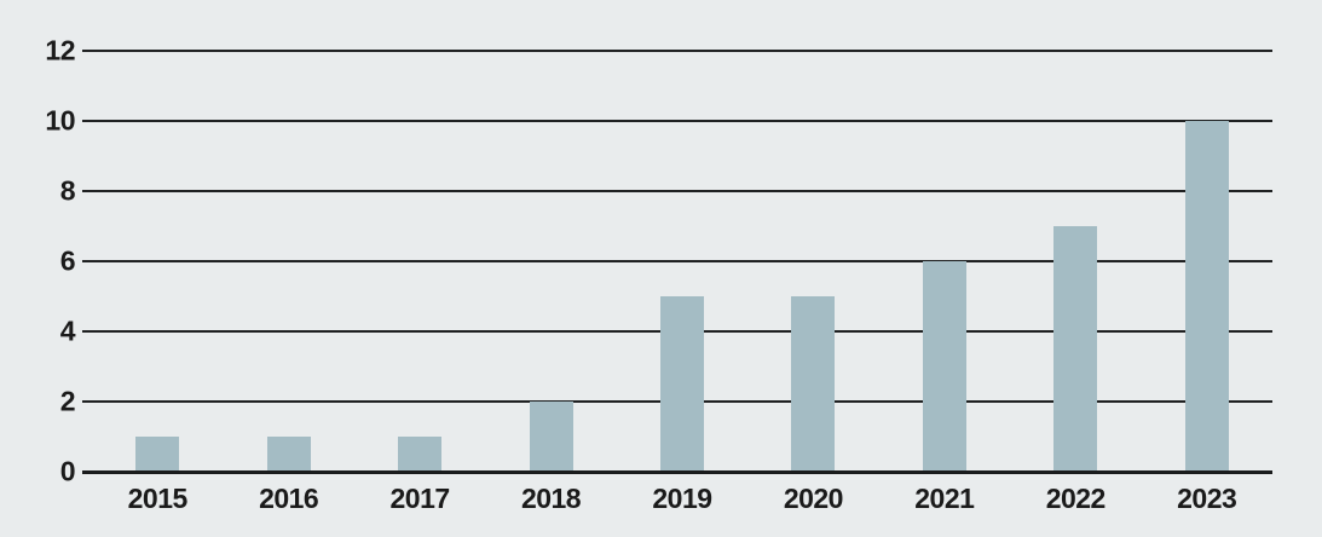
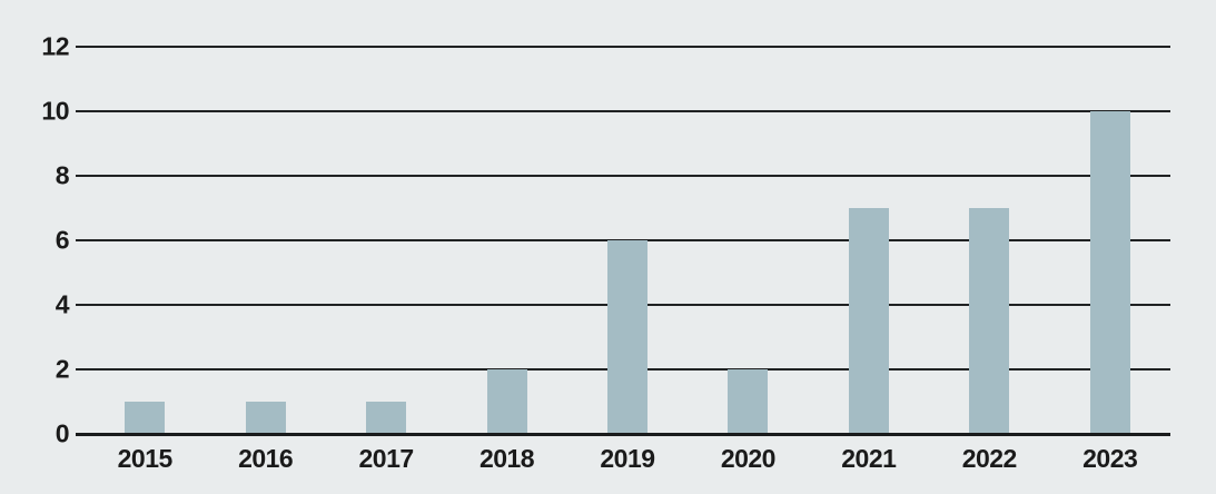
2019: 5 -> 6
2020: 5 -> 2
2021: 6 -> 7
